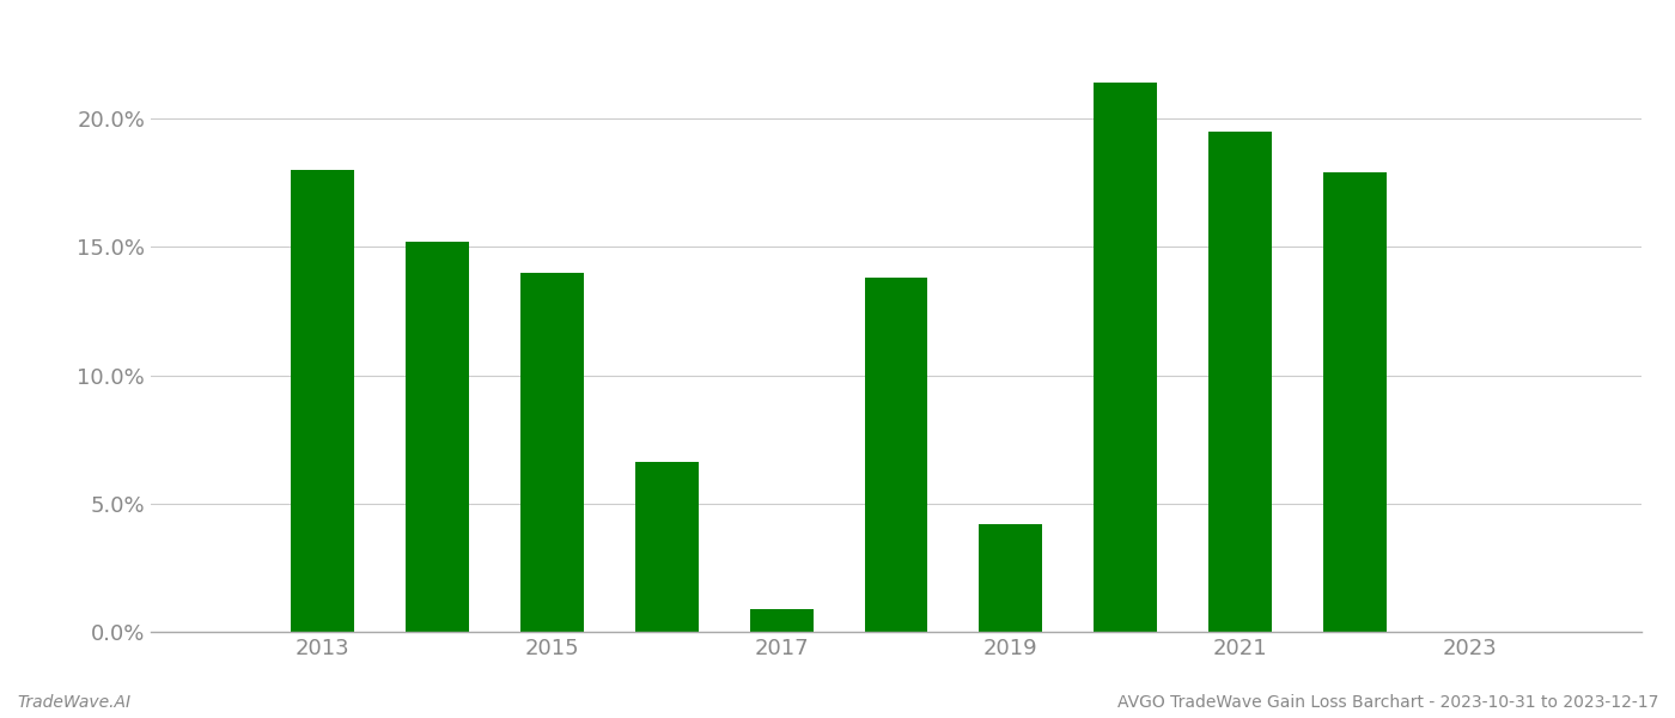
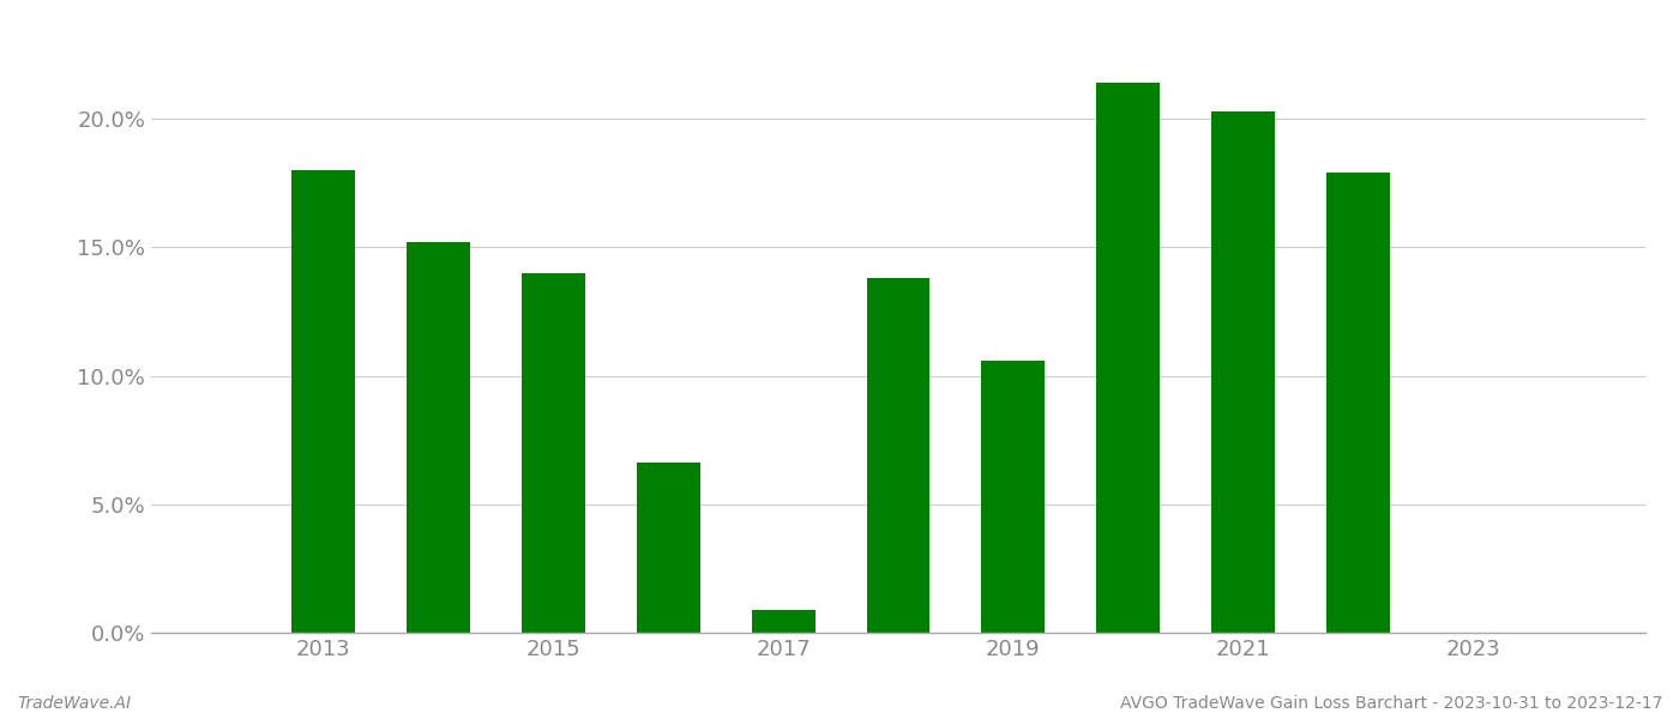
2019: 4.2% -> 10.6%
2021: 19.5% -> 20.3%
